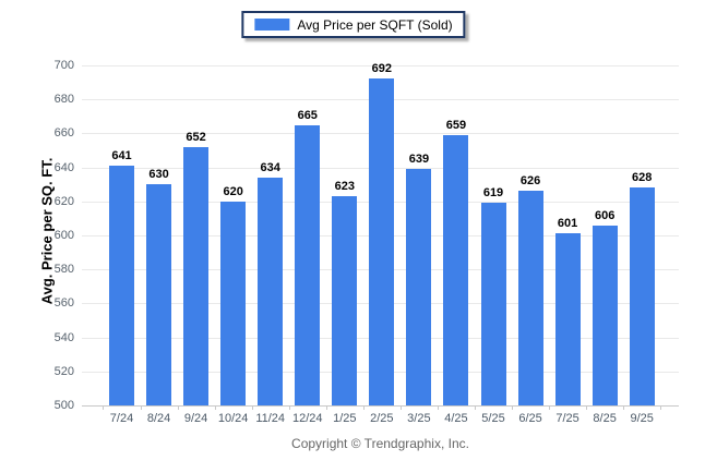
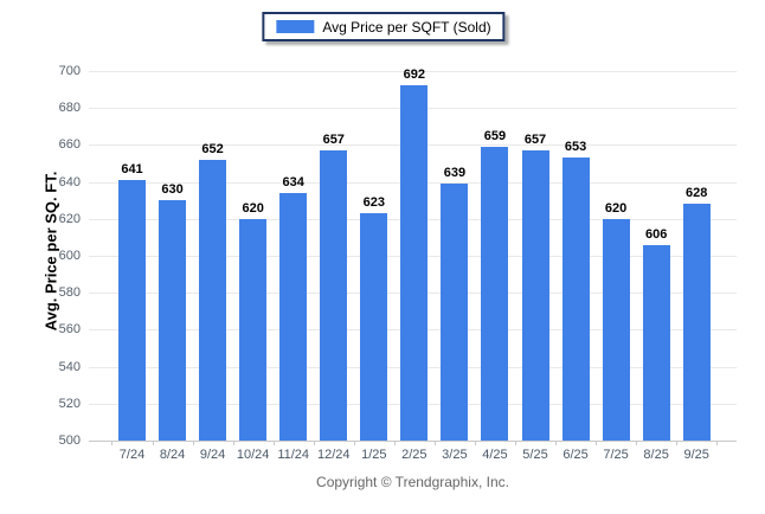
12/24: 665 -> 657
5/25: 619 -> 657
6/25: 626 -> 653
7/25: 601 -> 620
